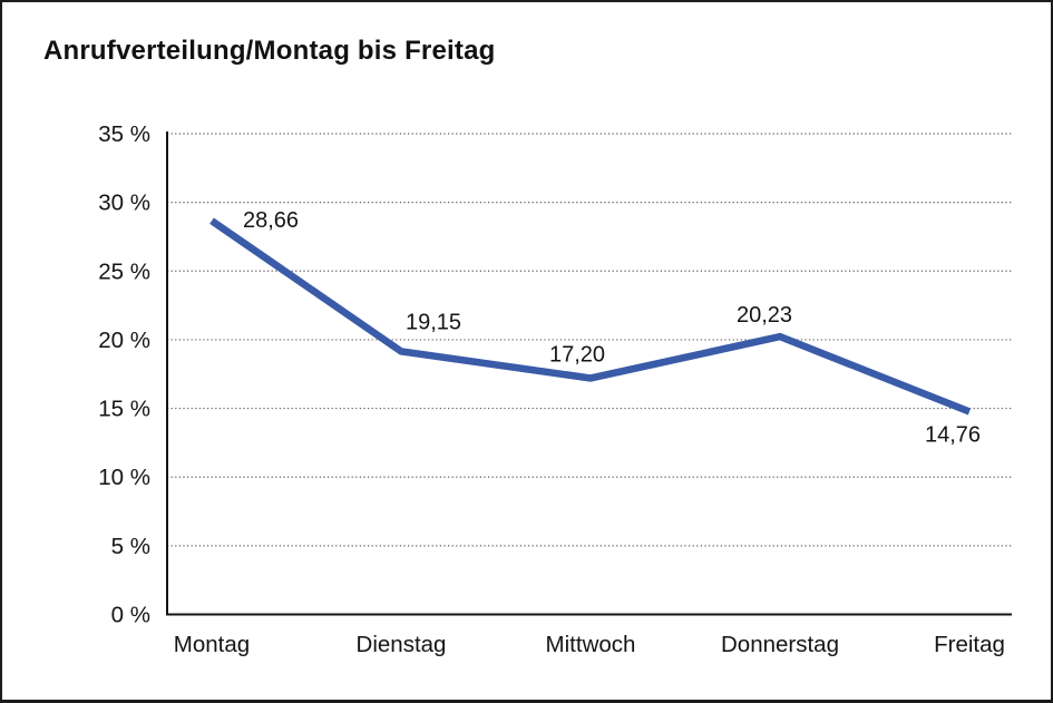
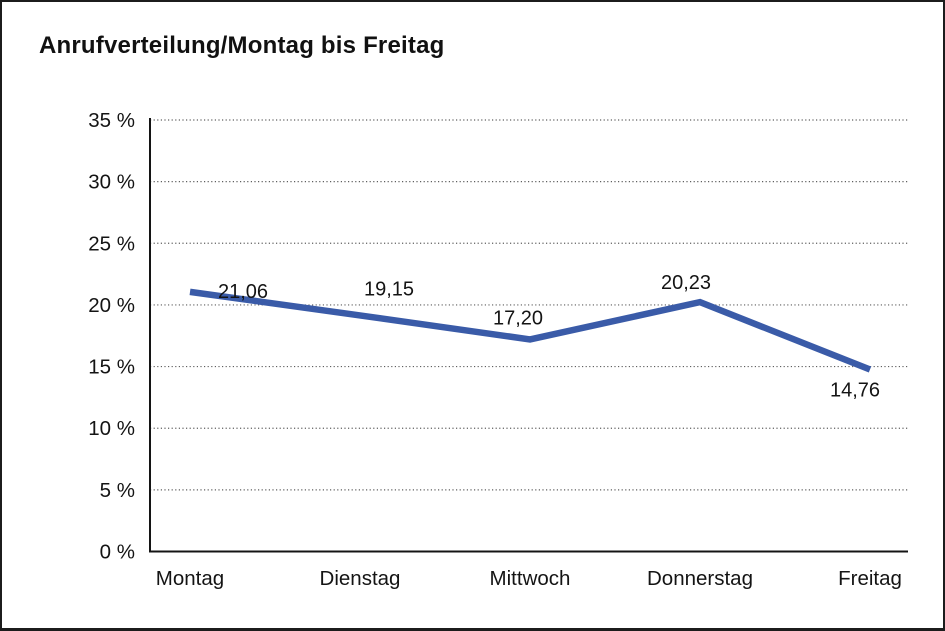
Montag: 28,66 -> 21,06
